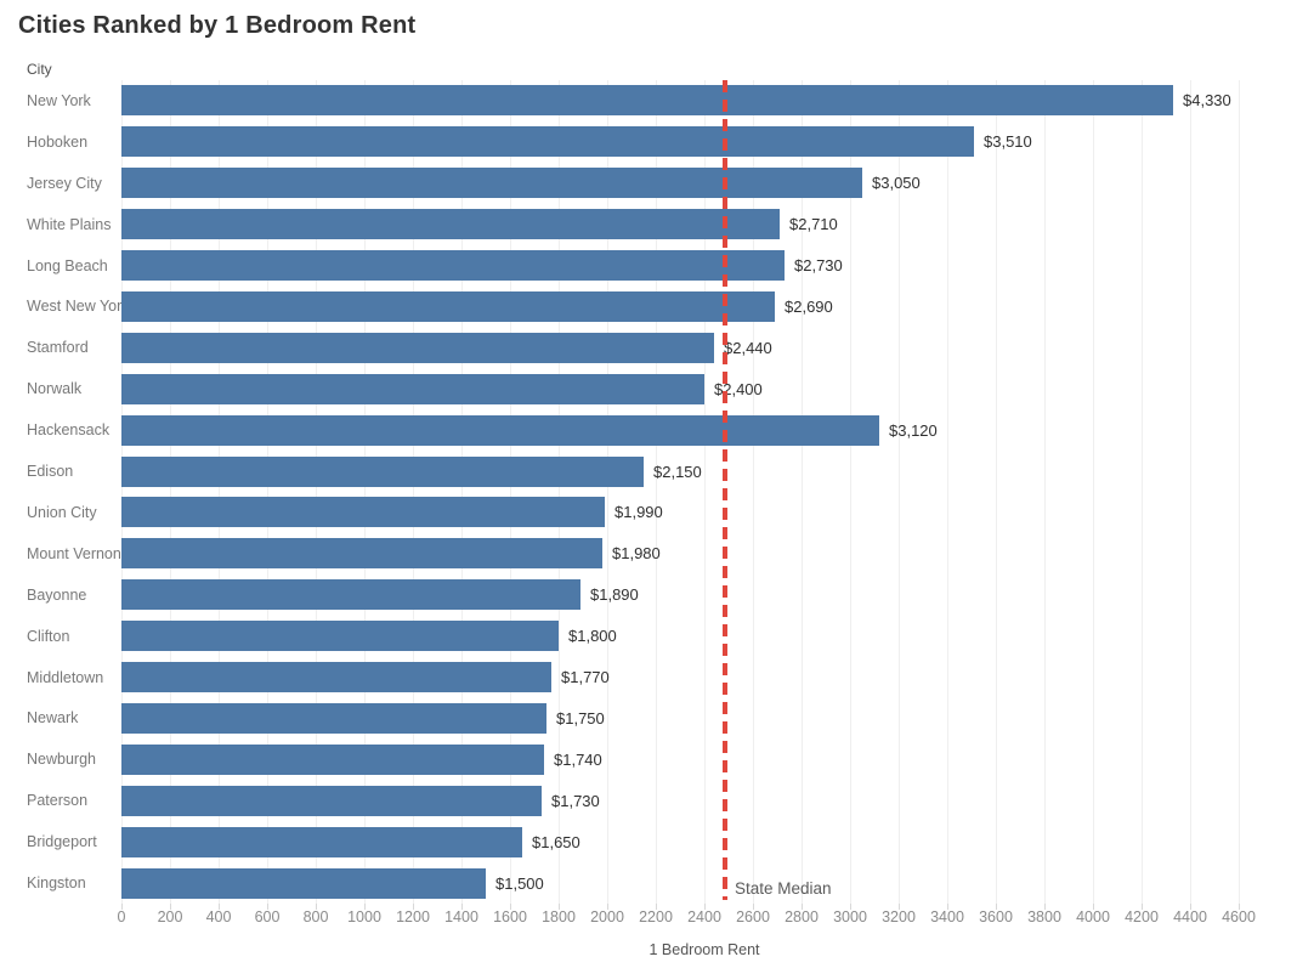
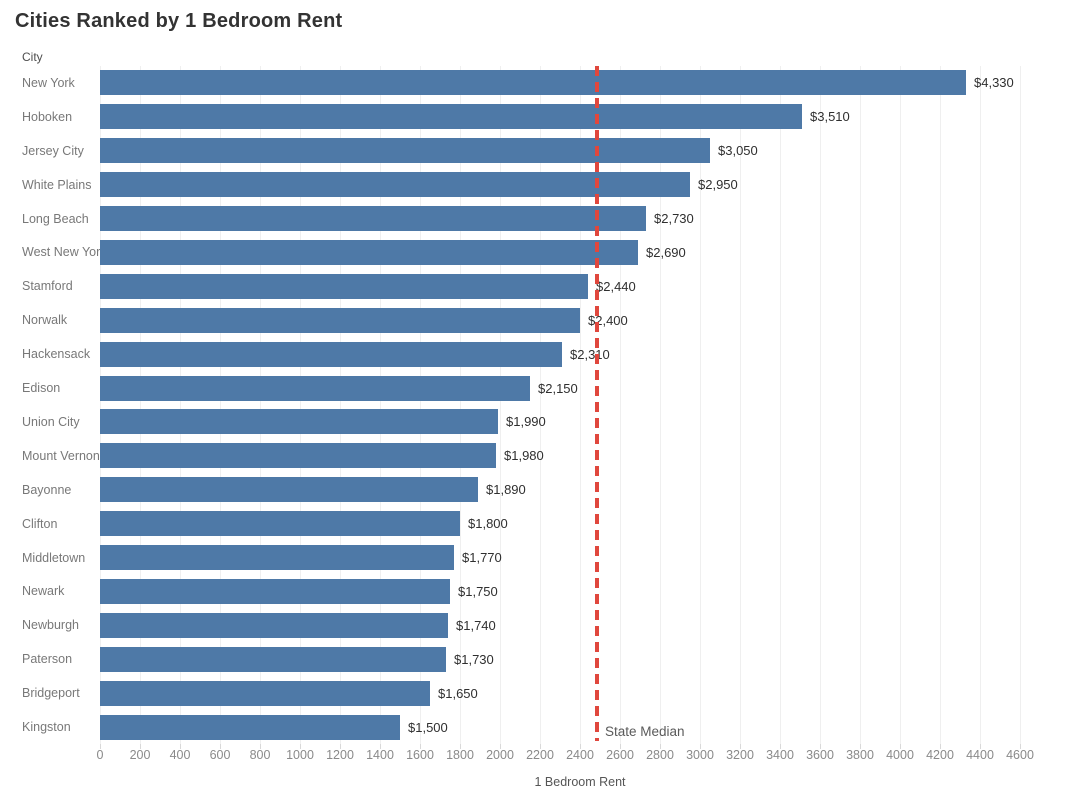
White Plains: $2,710 -> $2,950
Hackensack: $3,120 -> $2,310
